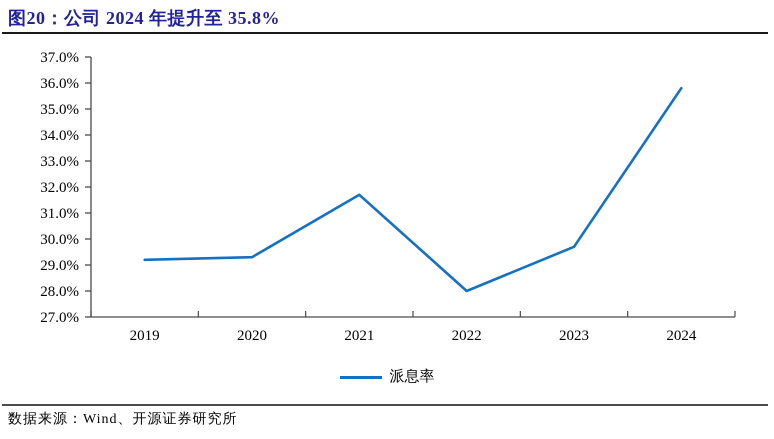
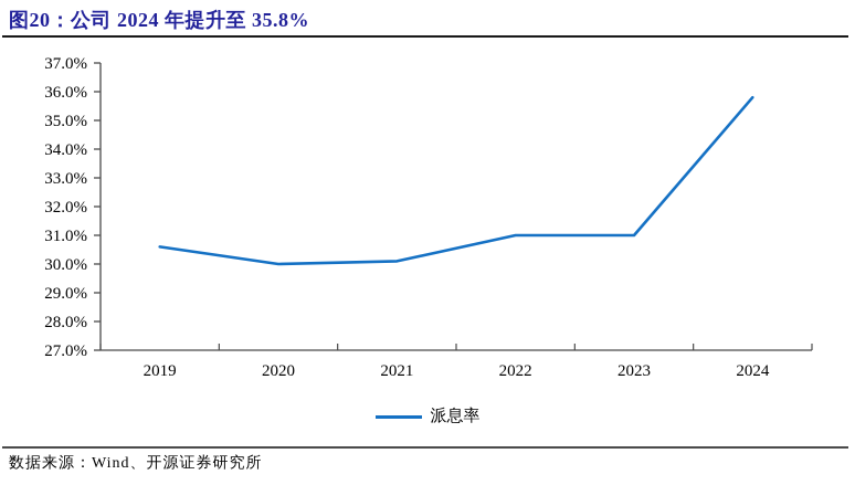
2019: 29.2% -> 30.6%
2020: 29.3% -> 30.0%
2021: 31.7% -> 30.1%
2022: 28.0% -> 31.0%
2023: 29.7% -> 31.0%
